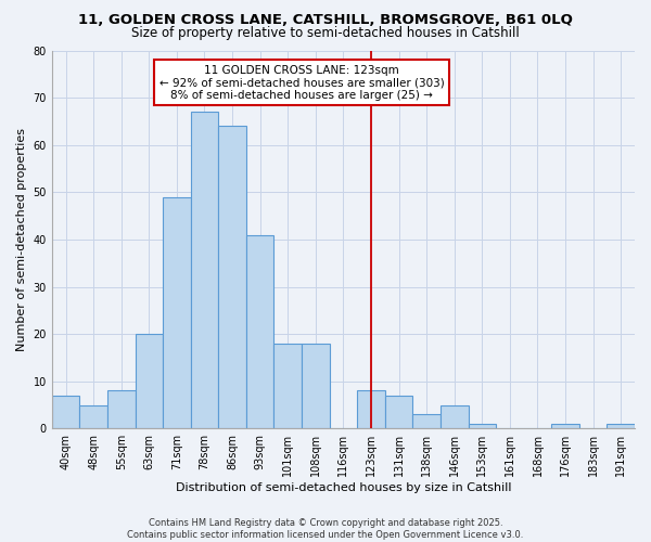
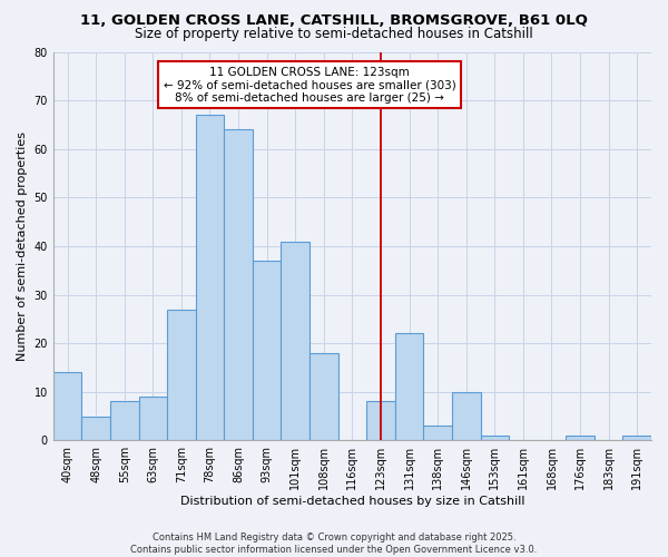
40sqm: 7 -> 14
63sqm: 20 -> 9
71sqm: 49 -> 27
93sqm: 41 -> 37
101sqm: 18 -> 41
131sqm: 7 -> 22
146sqm: 5 -> 10
